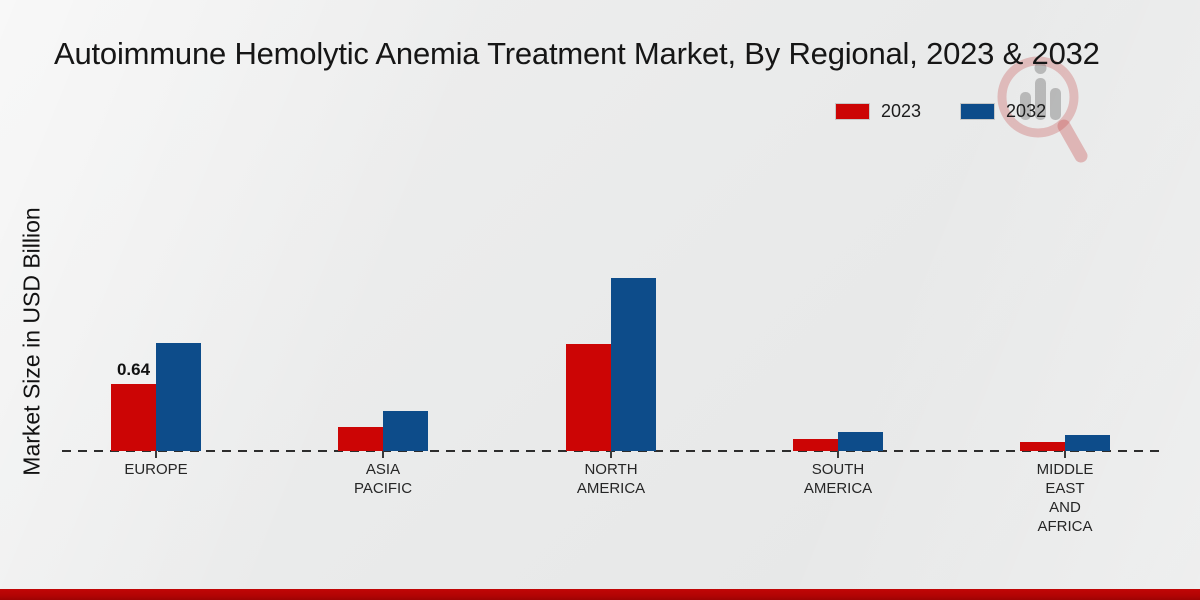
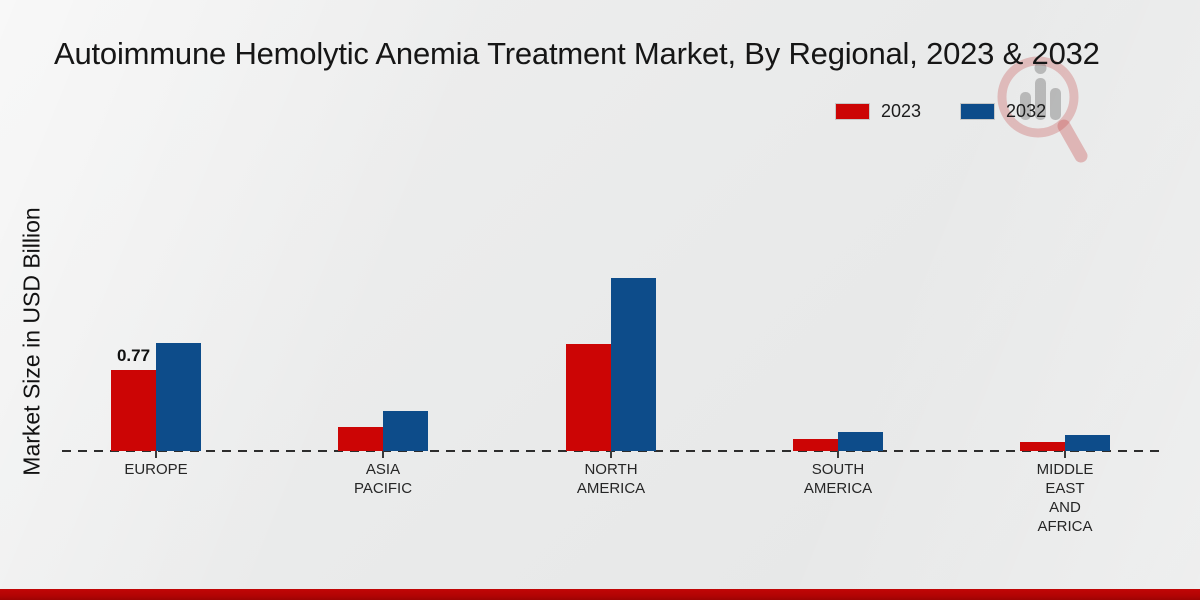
2023/EUROPE: 0.64 -> 0.77
